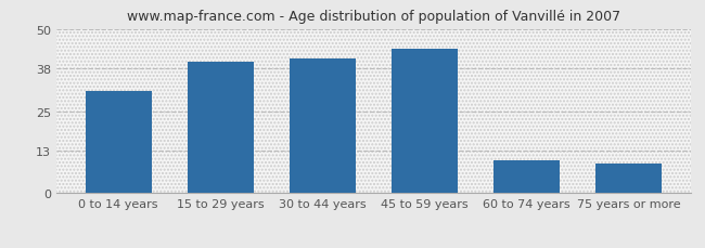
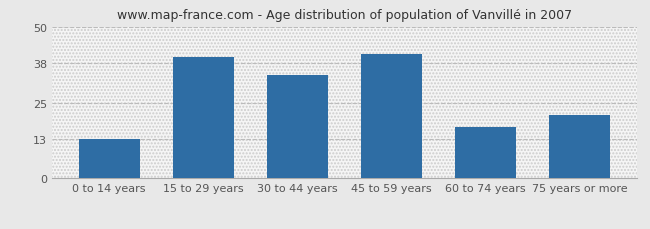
0 to 14 years: 31 -> 13
30 to 44 years: 41 -> 34
45 to 59 years: 44 -> 41
60 to 74 years: 10 -> 17
75 years or more: 9 -> 21
